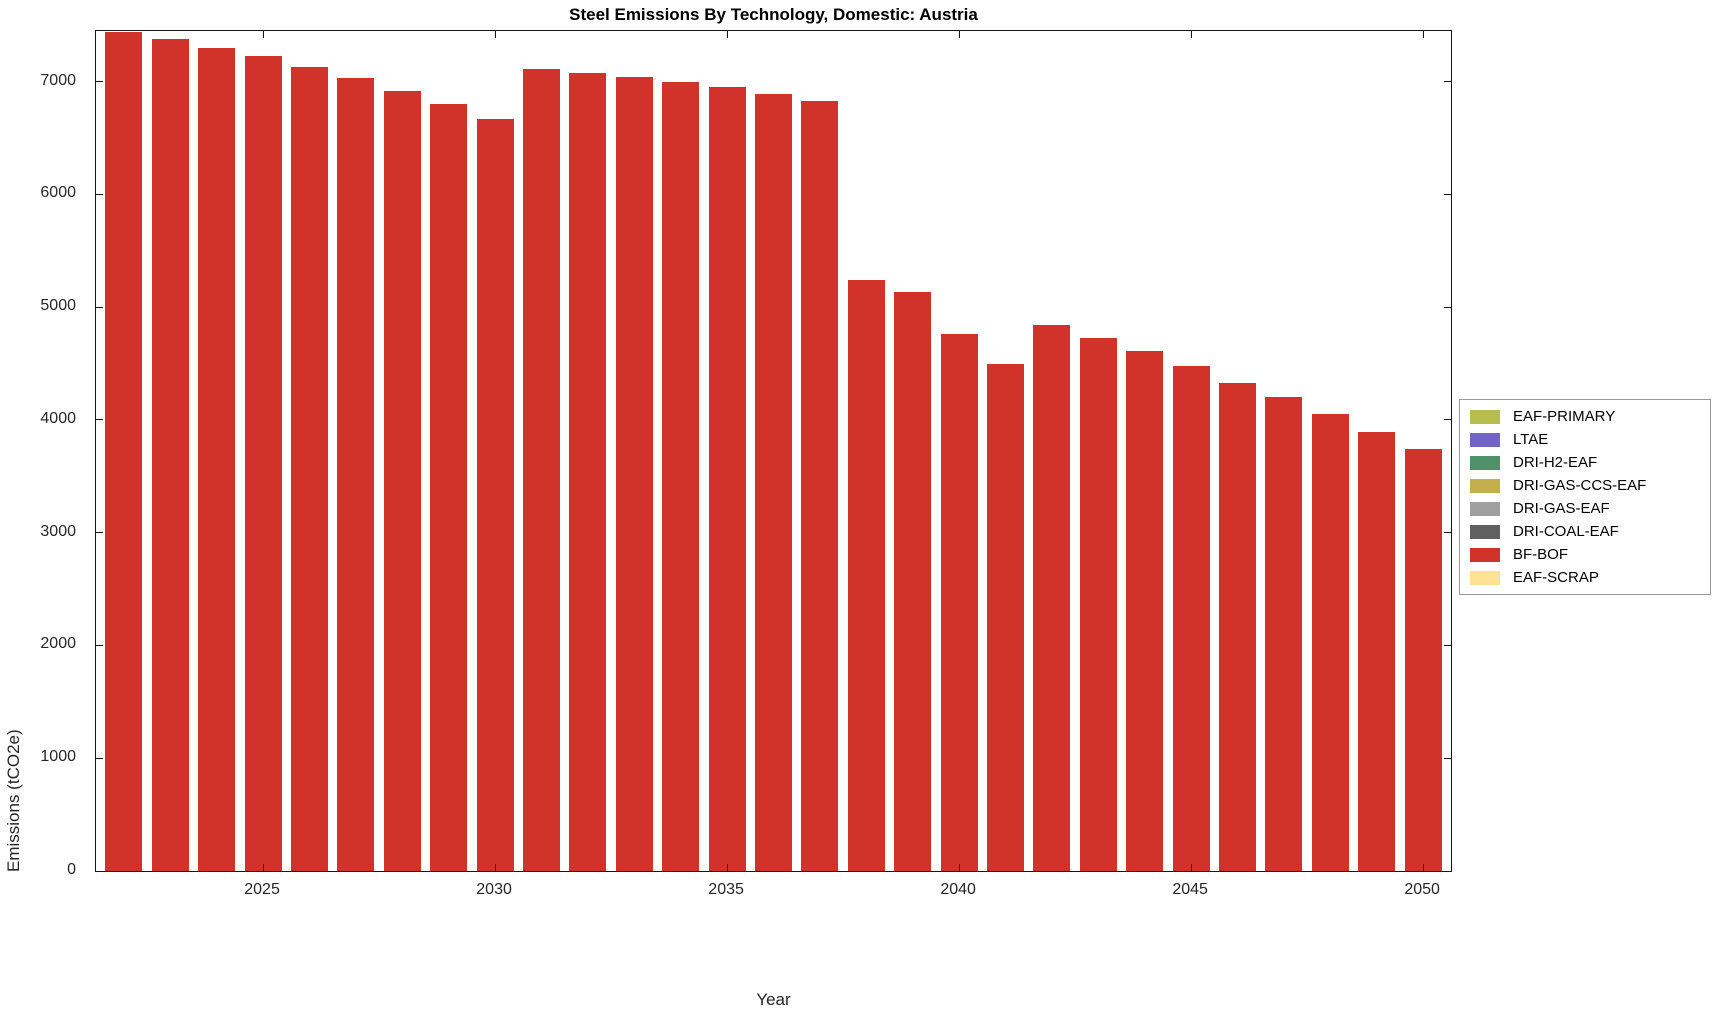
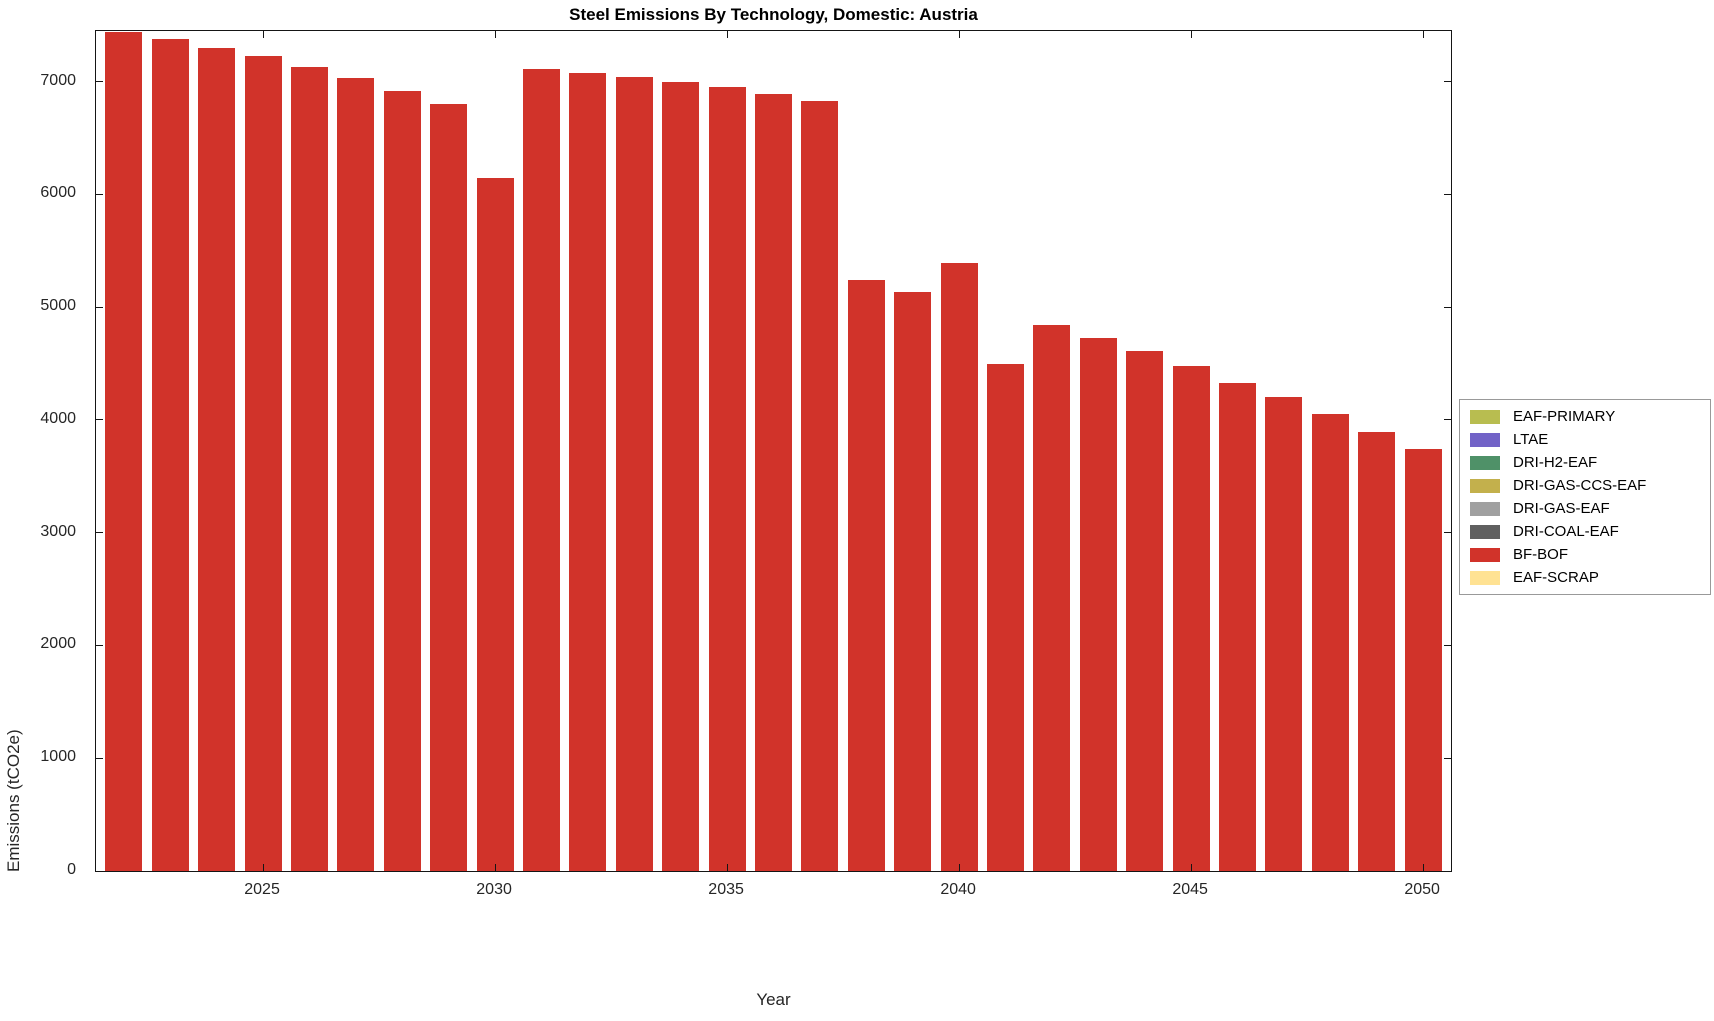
2030: 6670 -> 6150
2040: 4760 -> 5390
